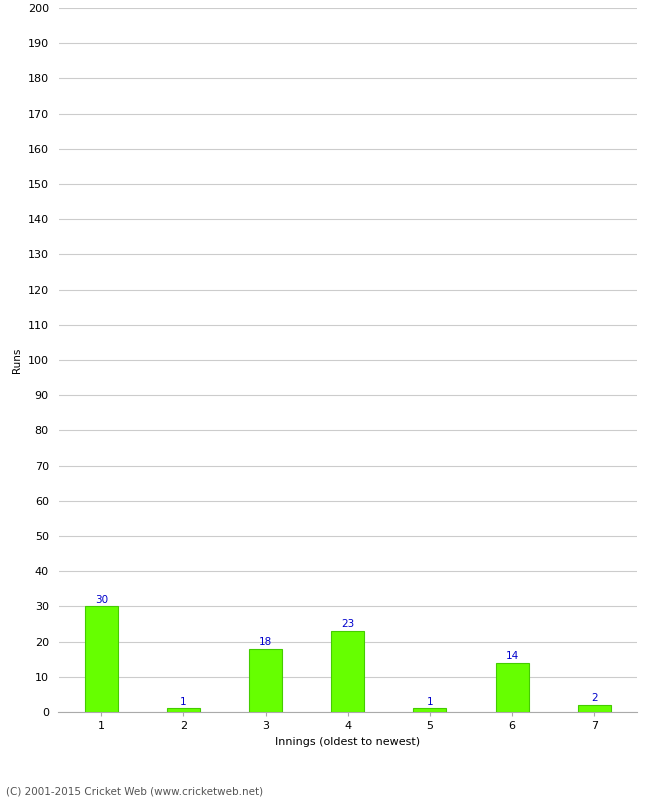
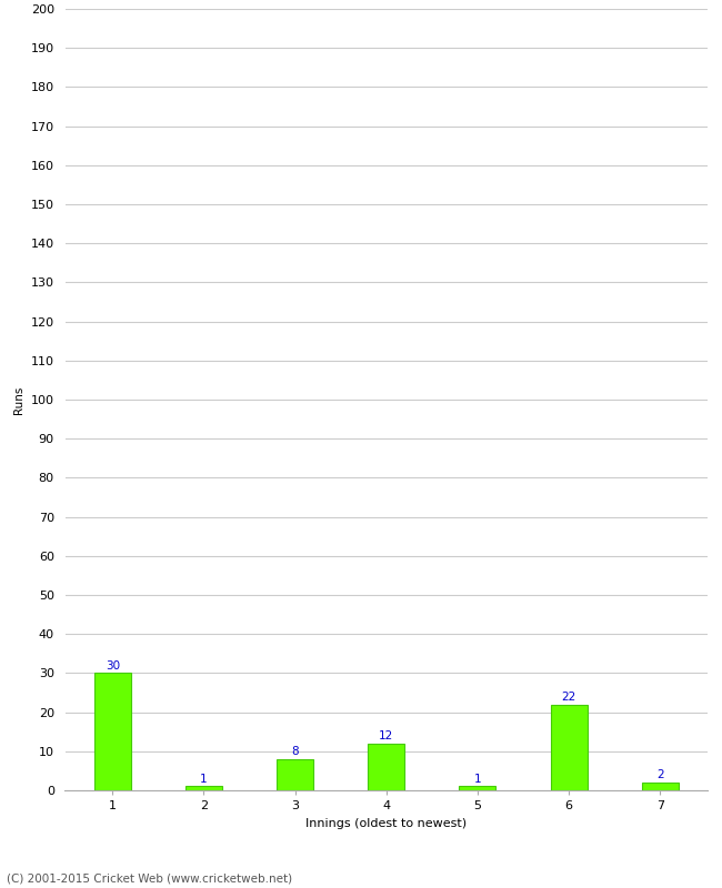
3: 18 -> 8
4: 23 -> 12
6: 14 -> 22
